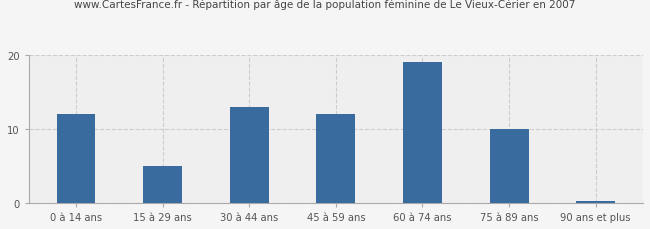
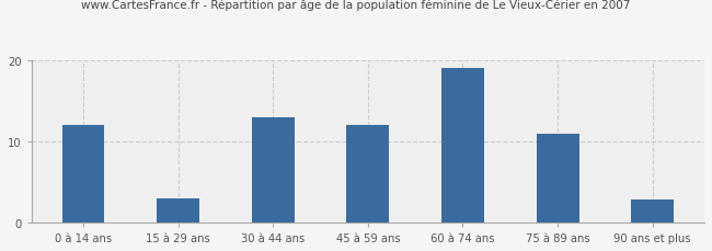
15 à 29 ans: 5.0 -> 3.0
75 à 89 ans: 10.0 -> 11.0
90 ans et plus: 0.3 -> 2.8
